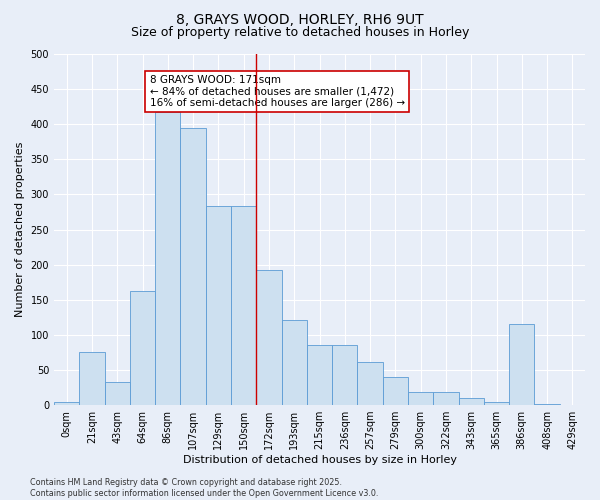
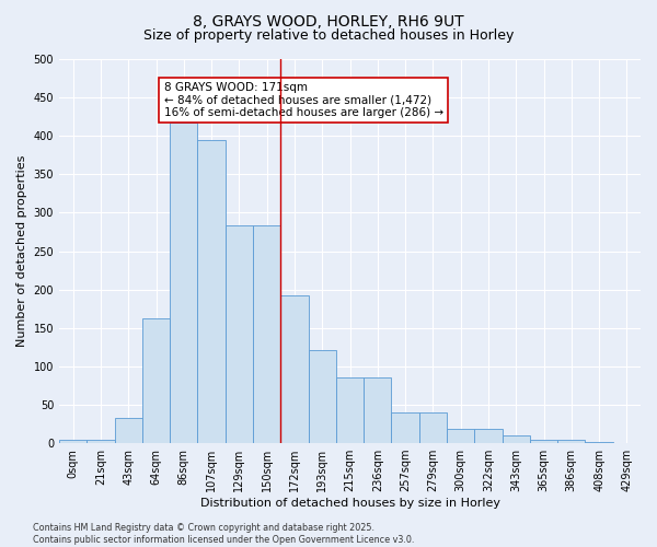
21sqm: 76 -> 5
257sqm: 62 -> 40
386sqm: 116 -> 5
